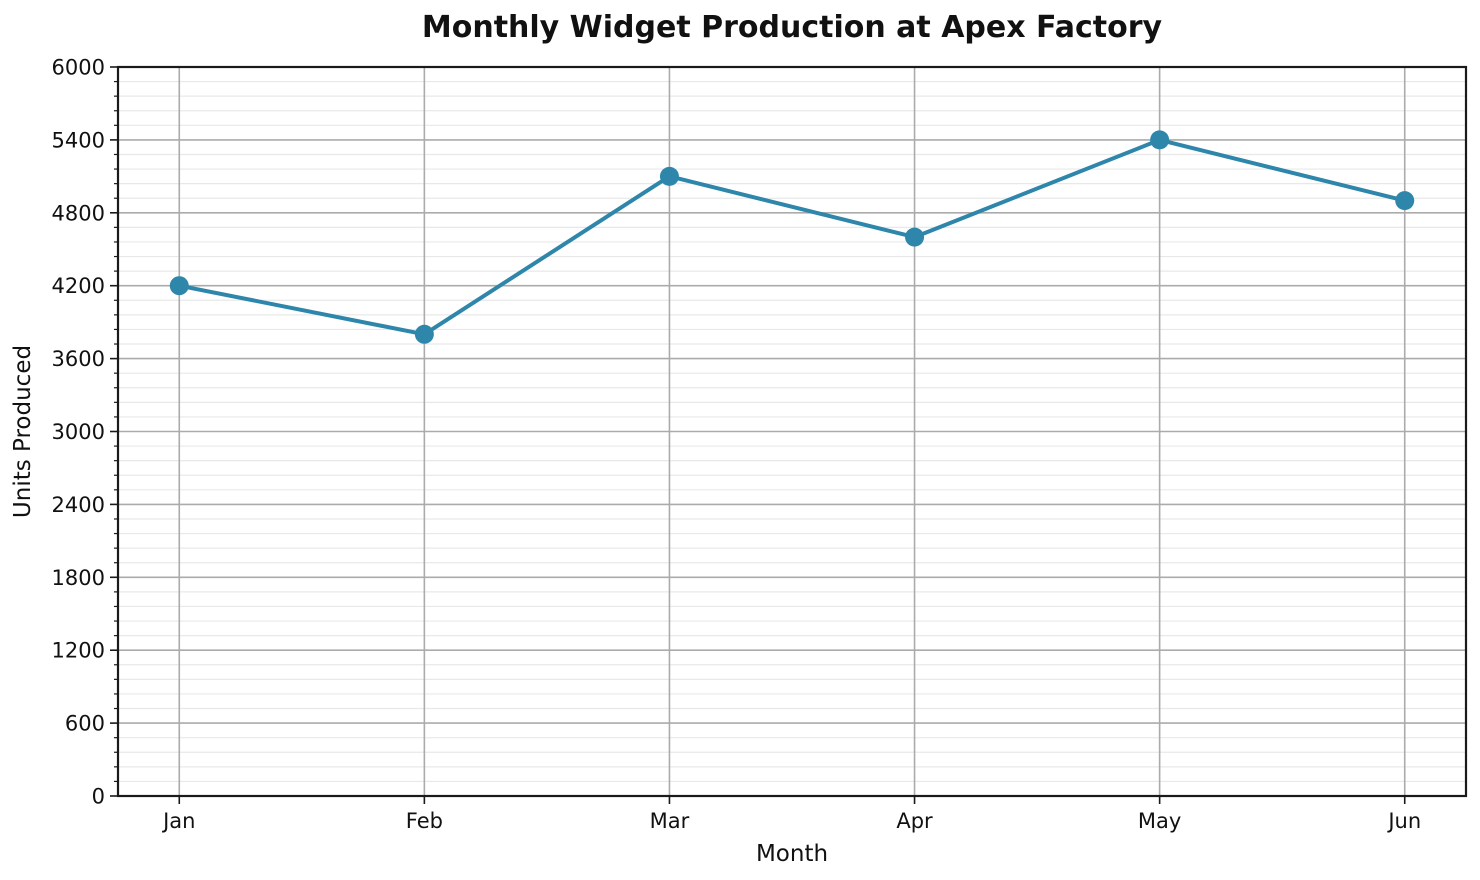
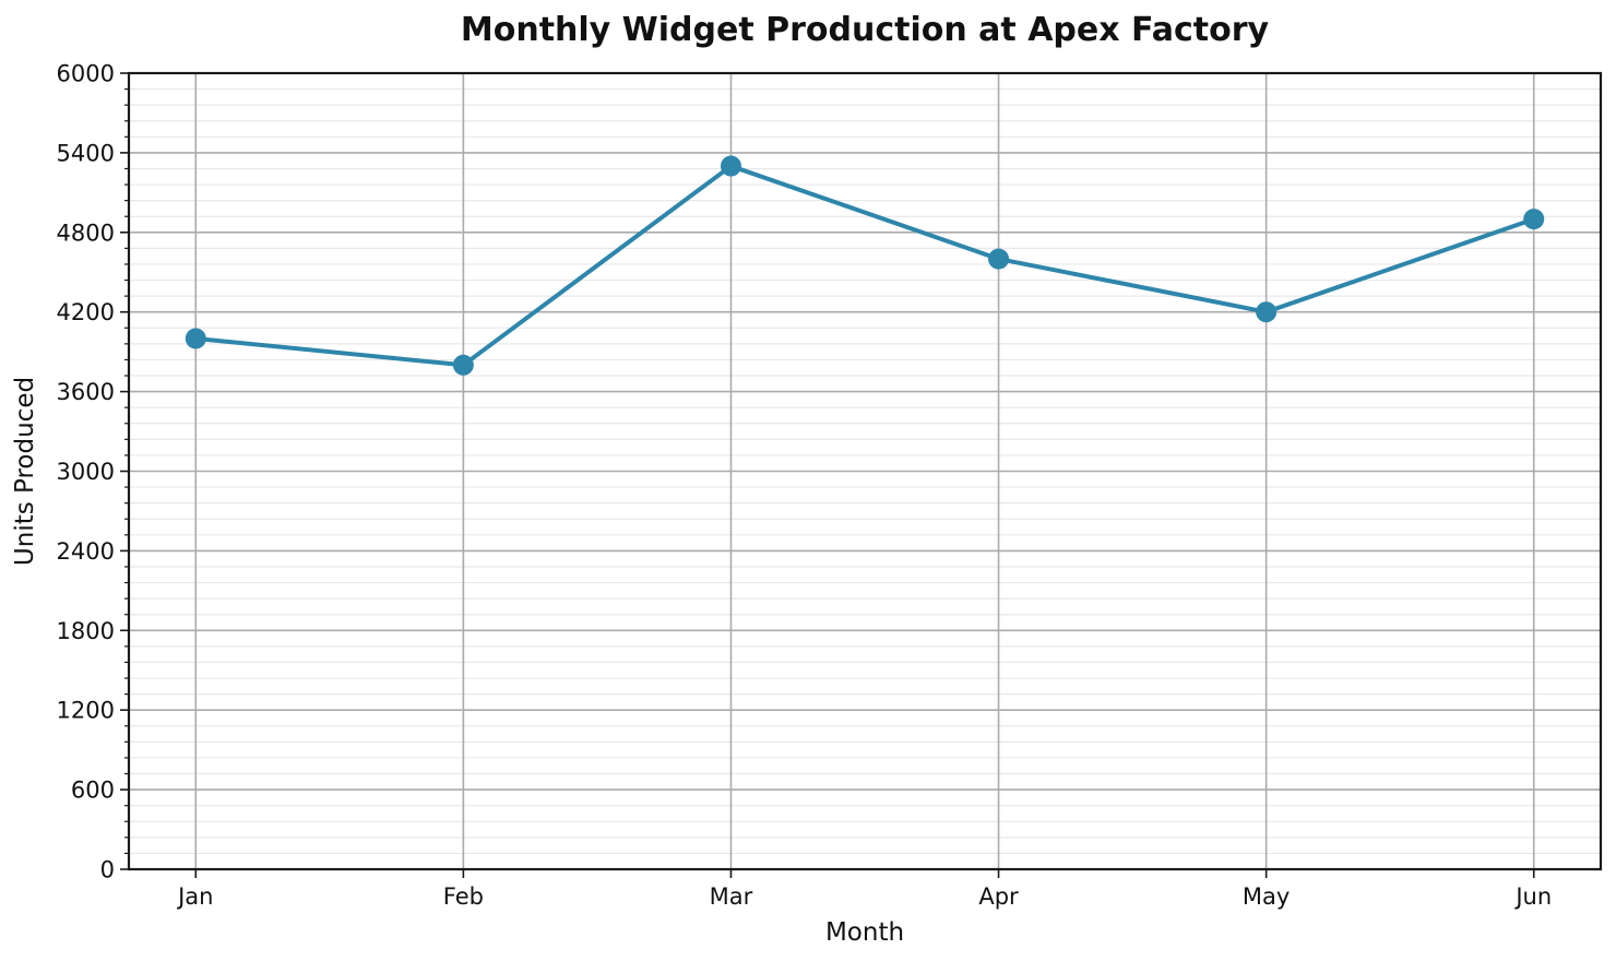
Jan: 4200 -> 4000
Mar: 5100 -> 5300
May: 5400 -> 4200
